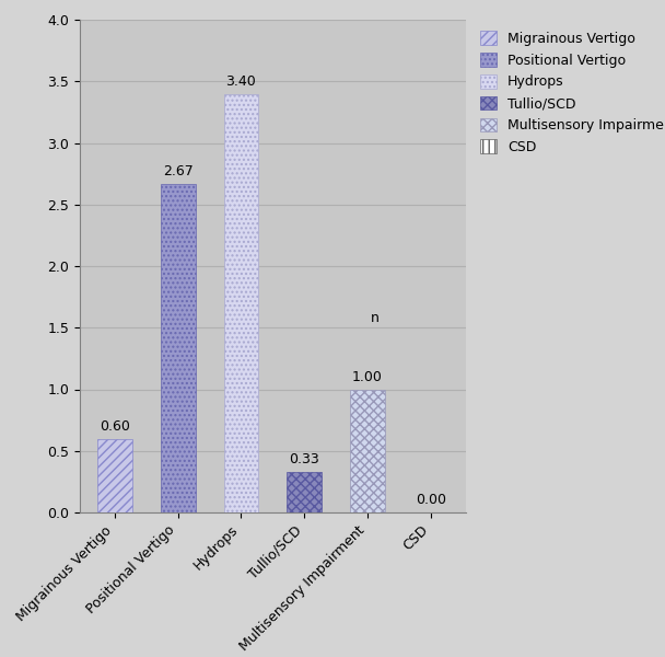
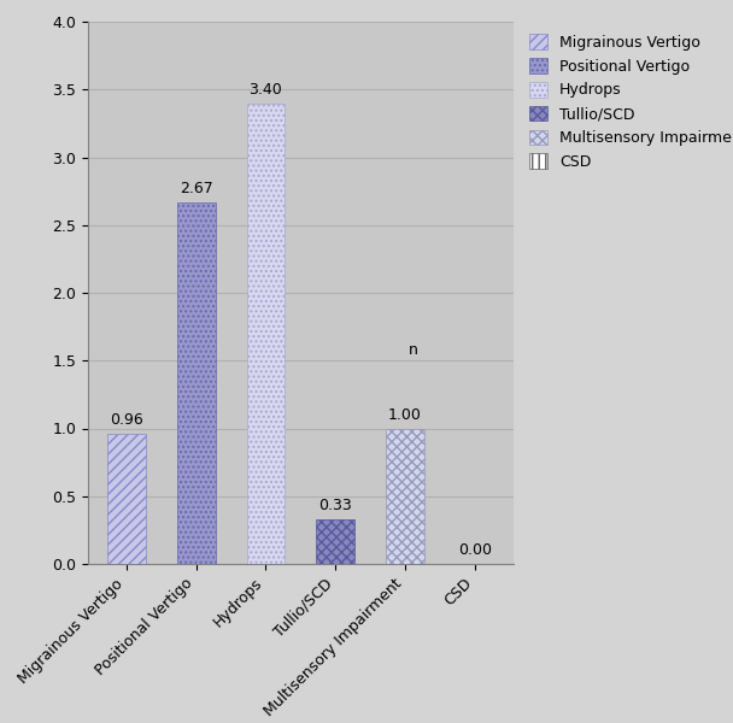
Migrainous Vertigo: 0.60 -> 0.96
